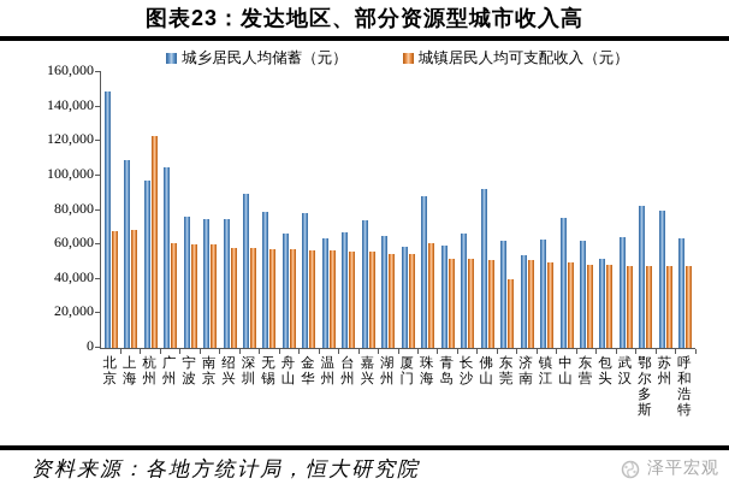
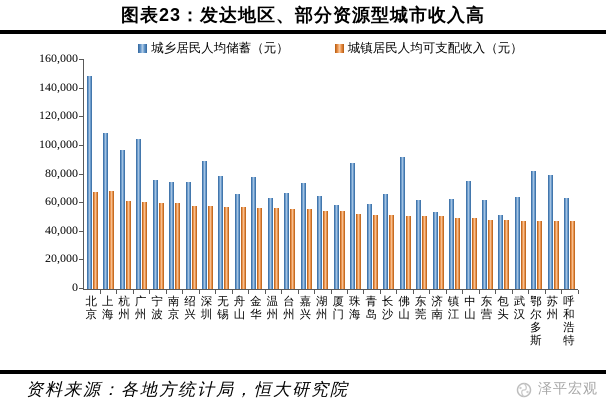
城镇居民人均可支配收入（元）/杭州: 123000 -> 61000
城镇居民人均可支配收入（元）/珠海: 61000 -> 52000
城镇居民人均可支配收入（元）/东莞: 40000 -> 51000
